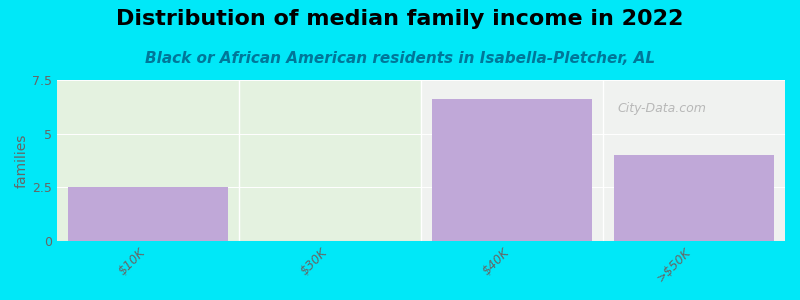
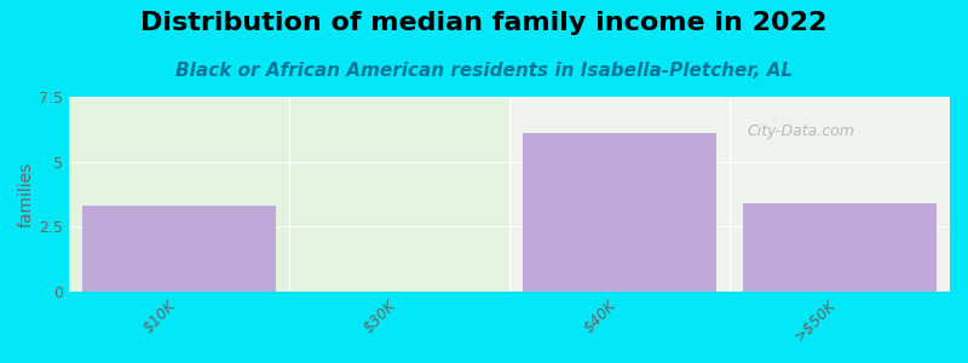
$10K: 2.5 -> 3.3
$40K: 6.6 -> 6.1
>$50K: 4.0 -> 3.4
